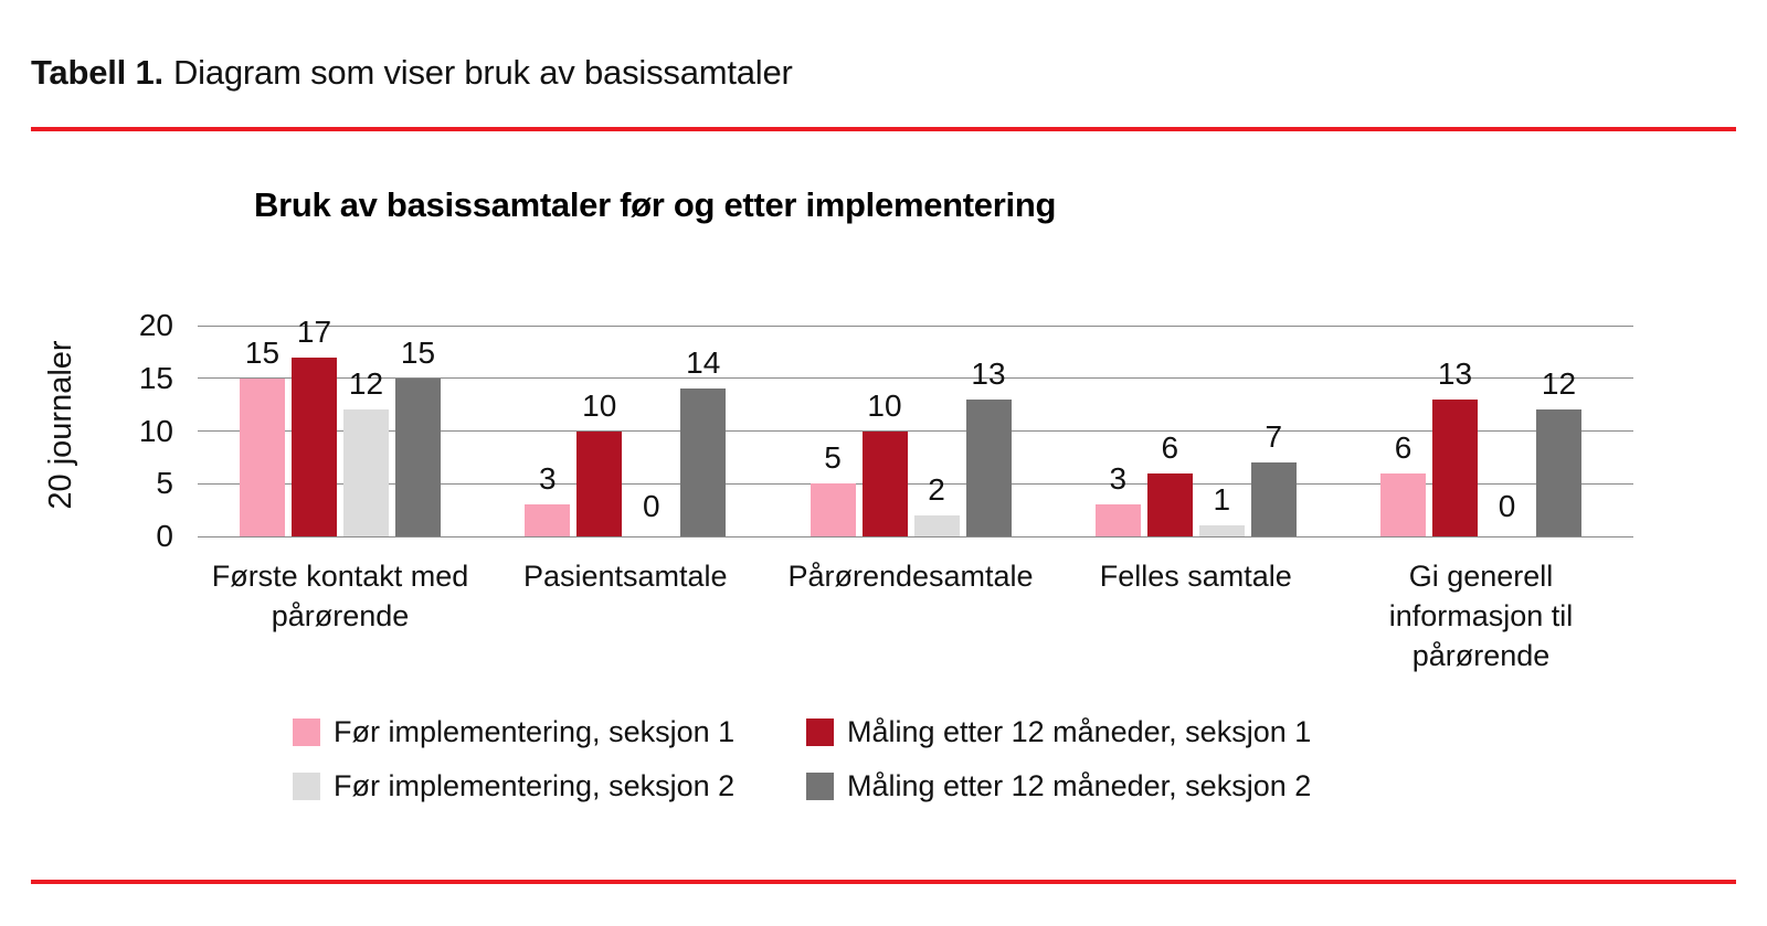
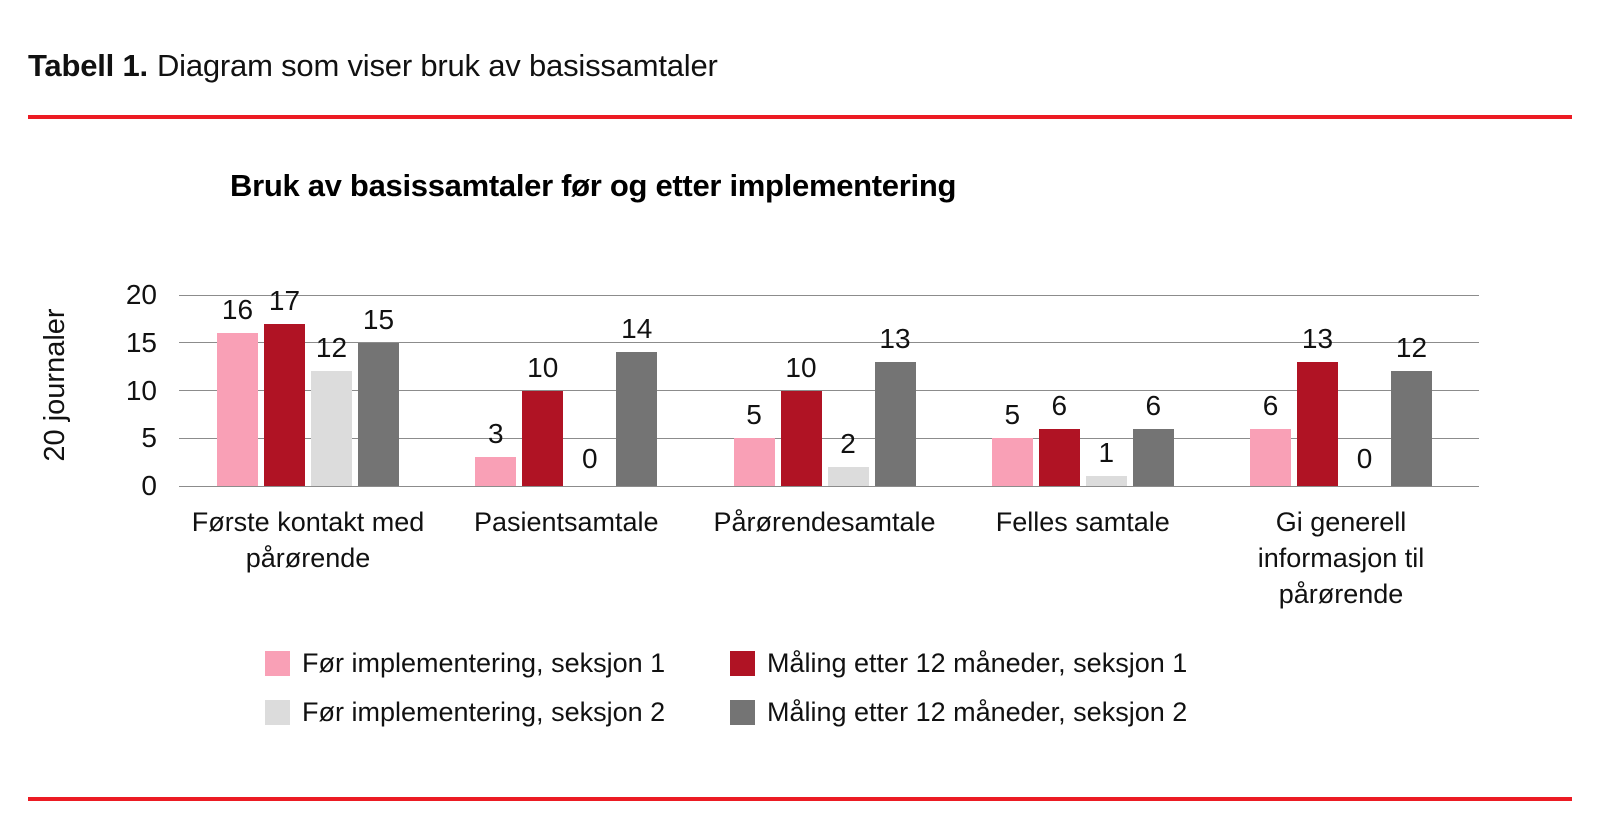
Før implementering, seksjon 1/Første kontakt med pårørende: 15 -> 16
Før implementering, seksjon 1/Felles samtale: 3 -> 5
Måling etter 12 måneder, seksjon 2/Felles samtale: 7 -> 6
